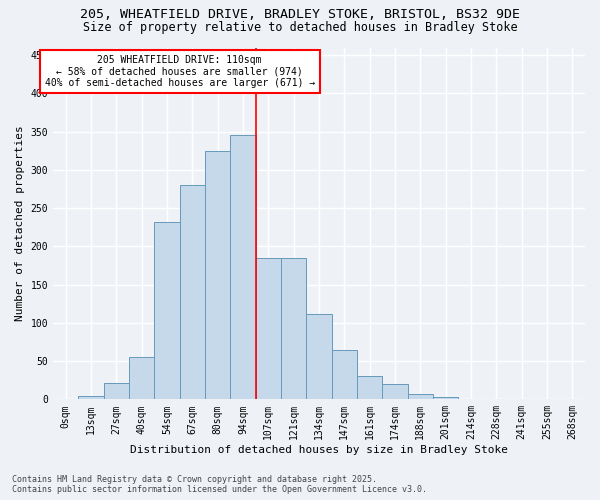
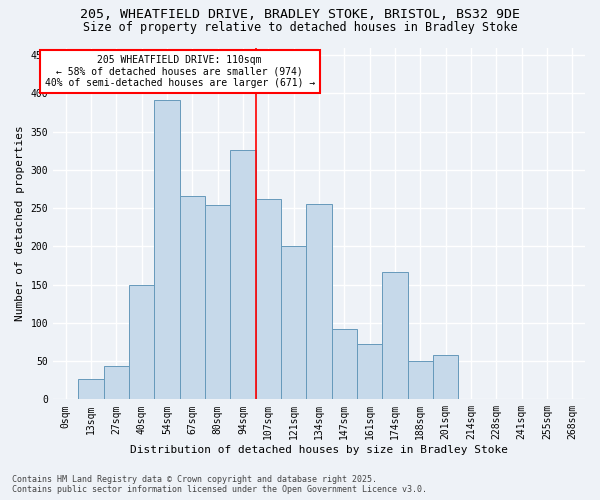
13sqm: 5 -> 26
27sqm: 22 -> 44
40sqm: 55 -> 150
54sqm: 232 -> 392
67sqm: 280 -> 266
80sqm: 325 -> 254
94sqm: 345 -> 326
107sqm: 185 -> 262
121sqm: 185 -> 200
134sqm: 112 -> 256
147sqm: 65 -> 92
161sqm: 30 -> 72
174sqm: 20 -> 166
188sqm: 7 -> 50
201sqm: 3 -> 58
